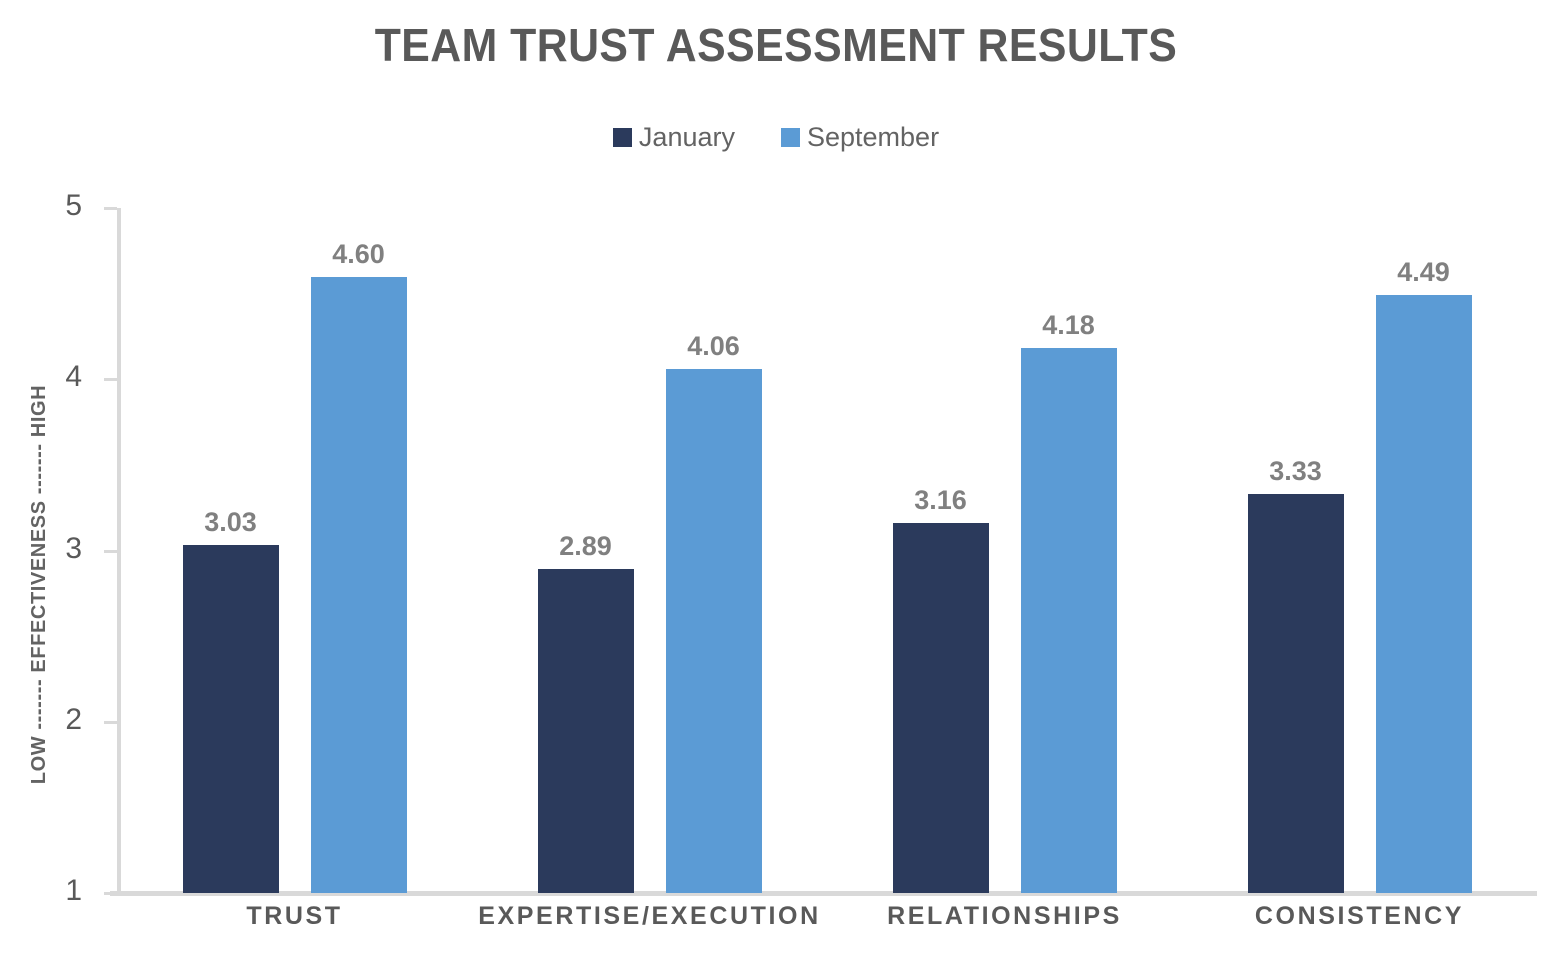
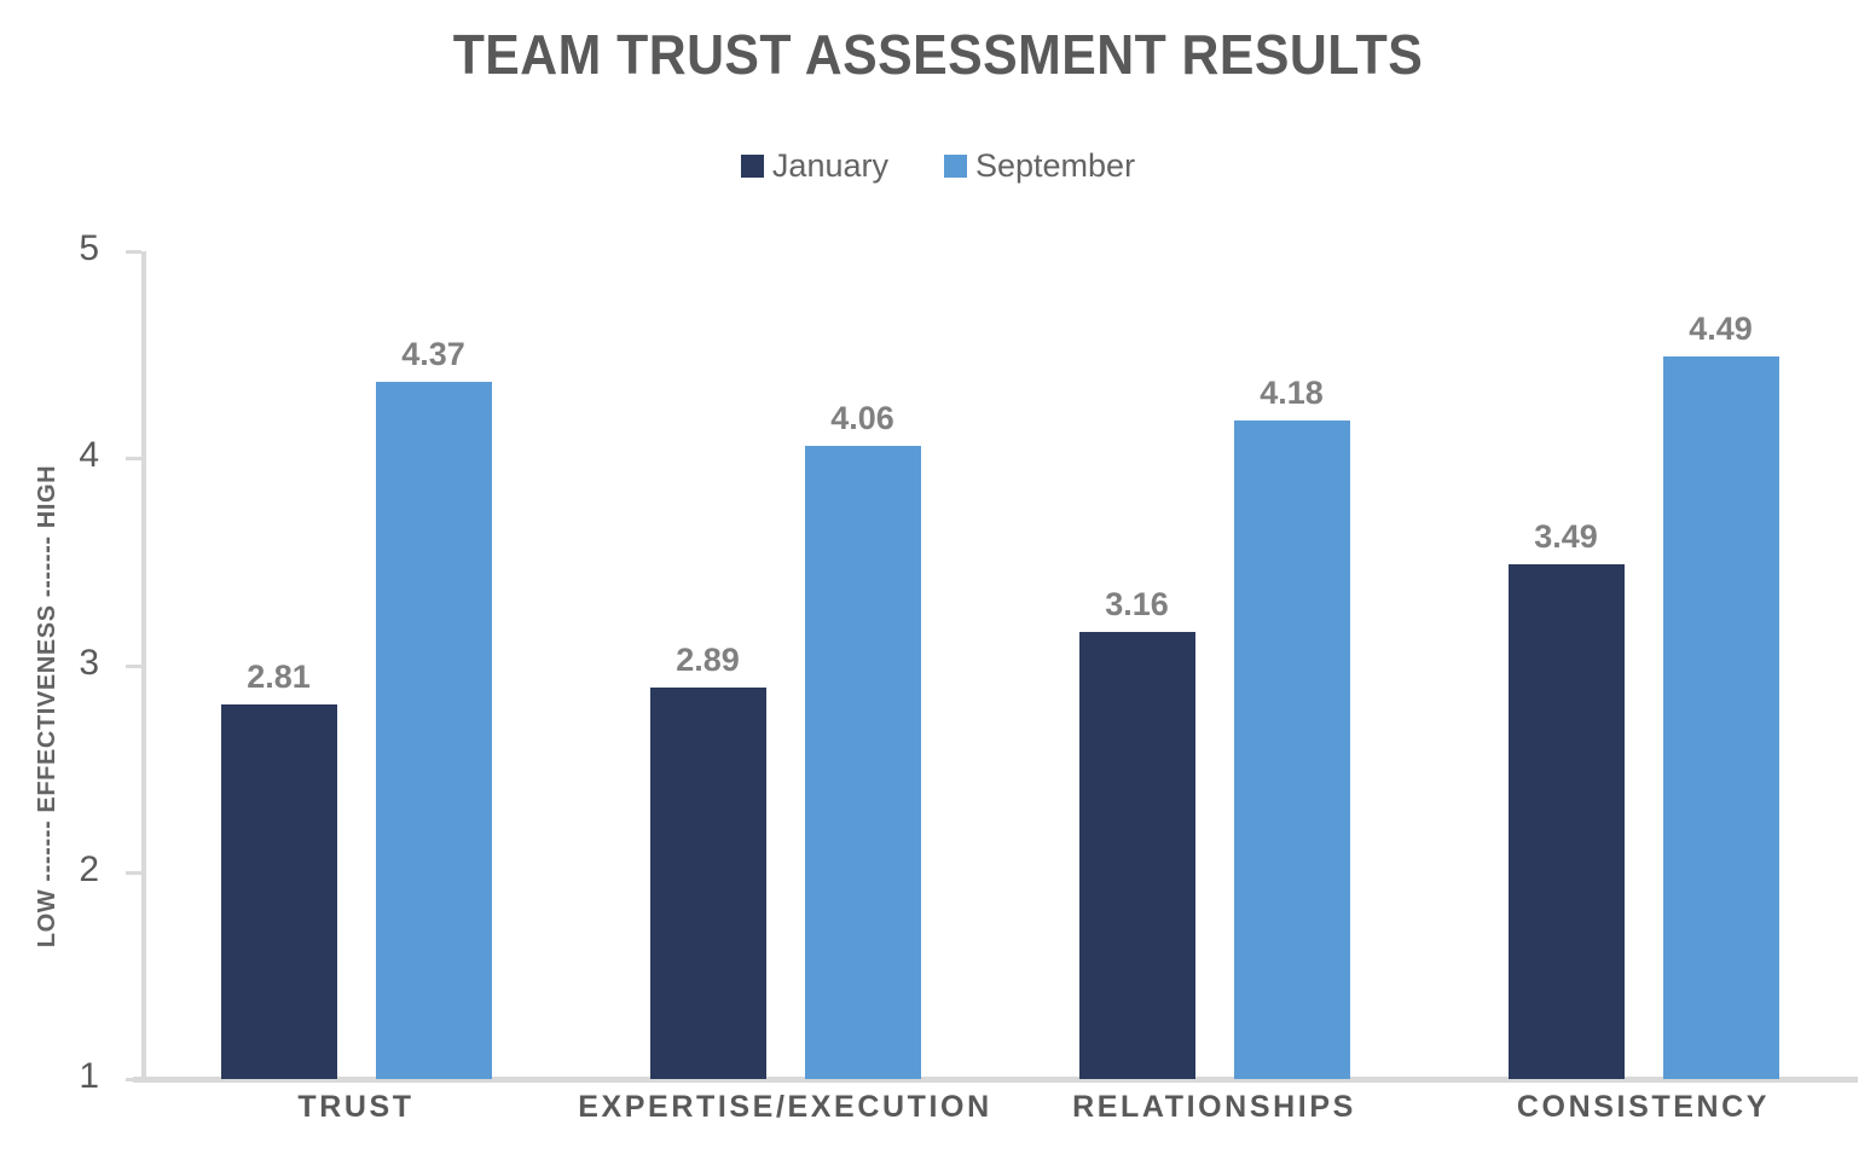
January/TRUST: 3.03 -> 2.81
September/TRUST: 4.60 -> 4.37
January/CONSISTENCY: 3.33 -> 3.49
